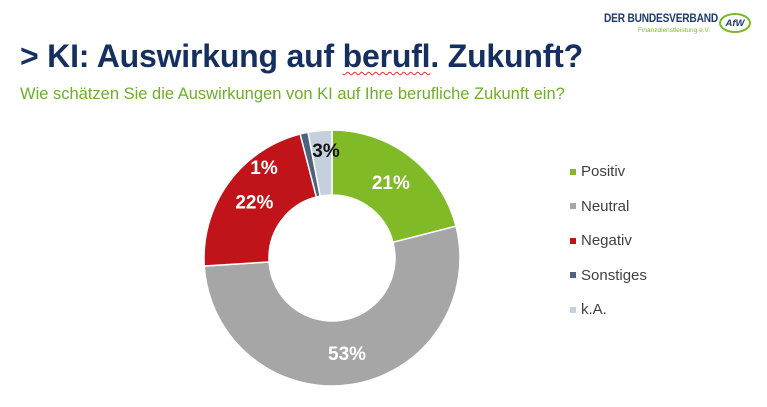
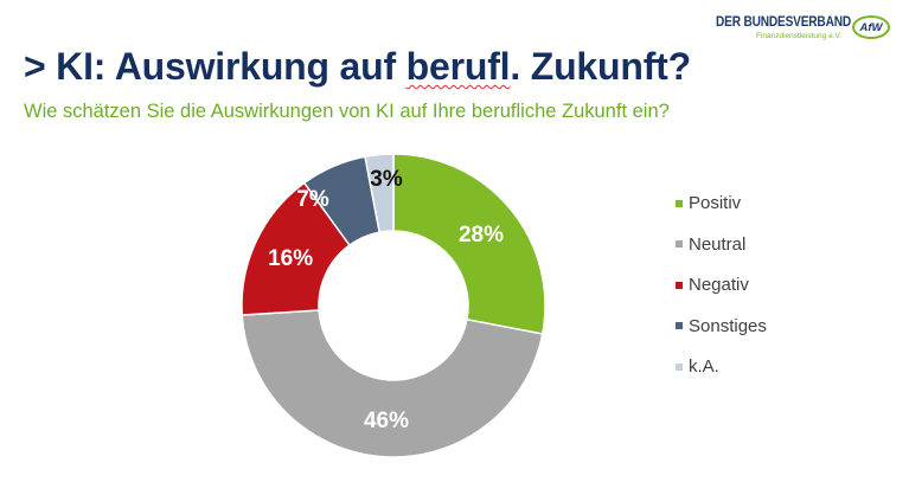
Positiv: 21% -> 28%
Neutral: 53% -> 46%
Negativ: 22% -> 16%
Sonstiges: 1% -> 7%
